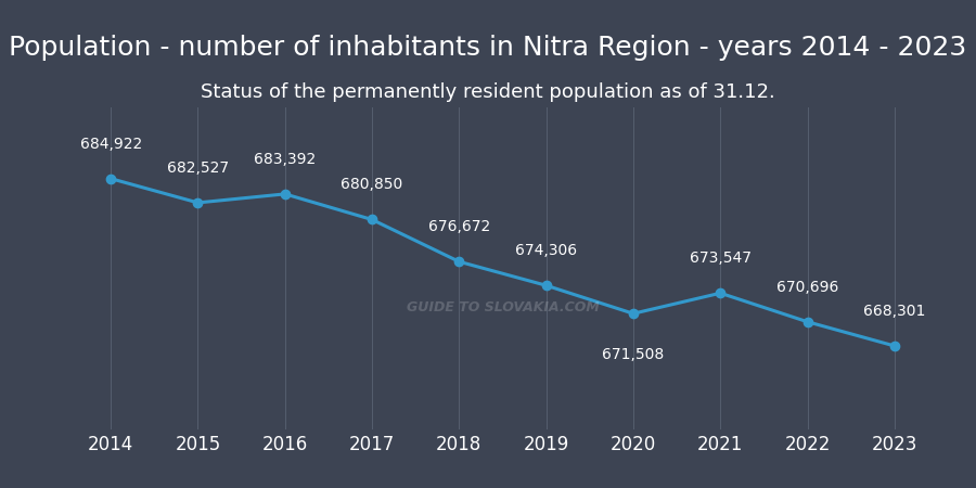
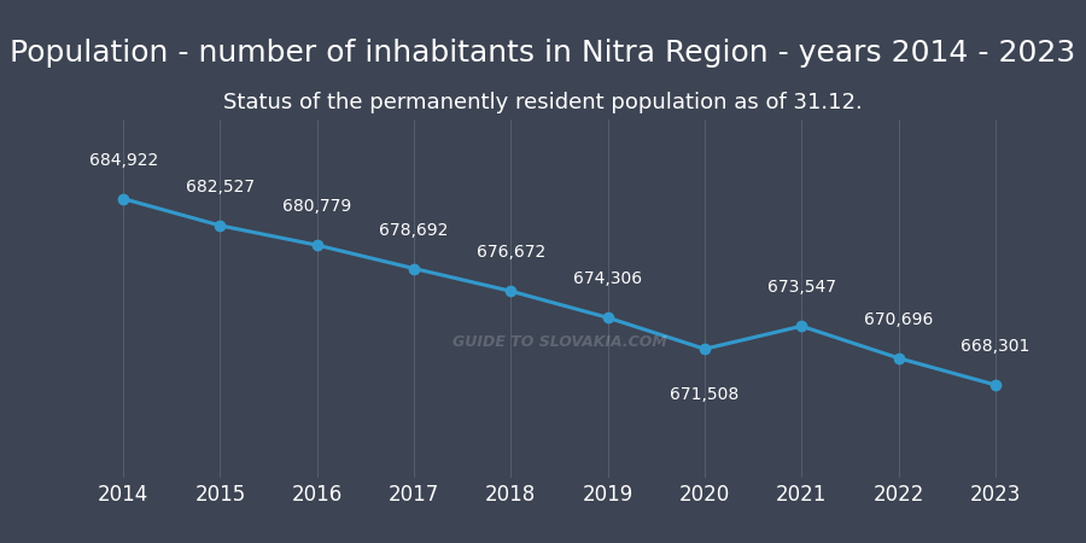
2016: 683,392 -> 680,779
2017: 680,850 -> 678,692
